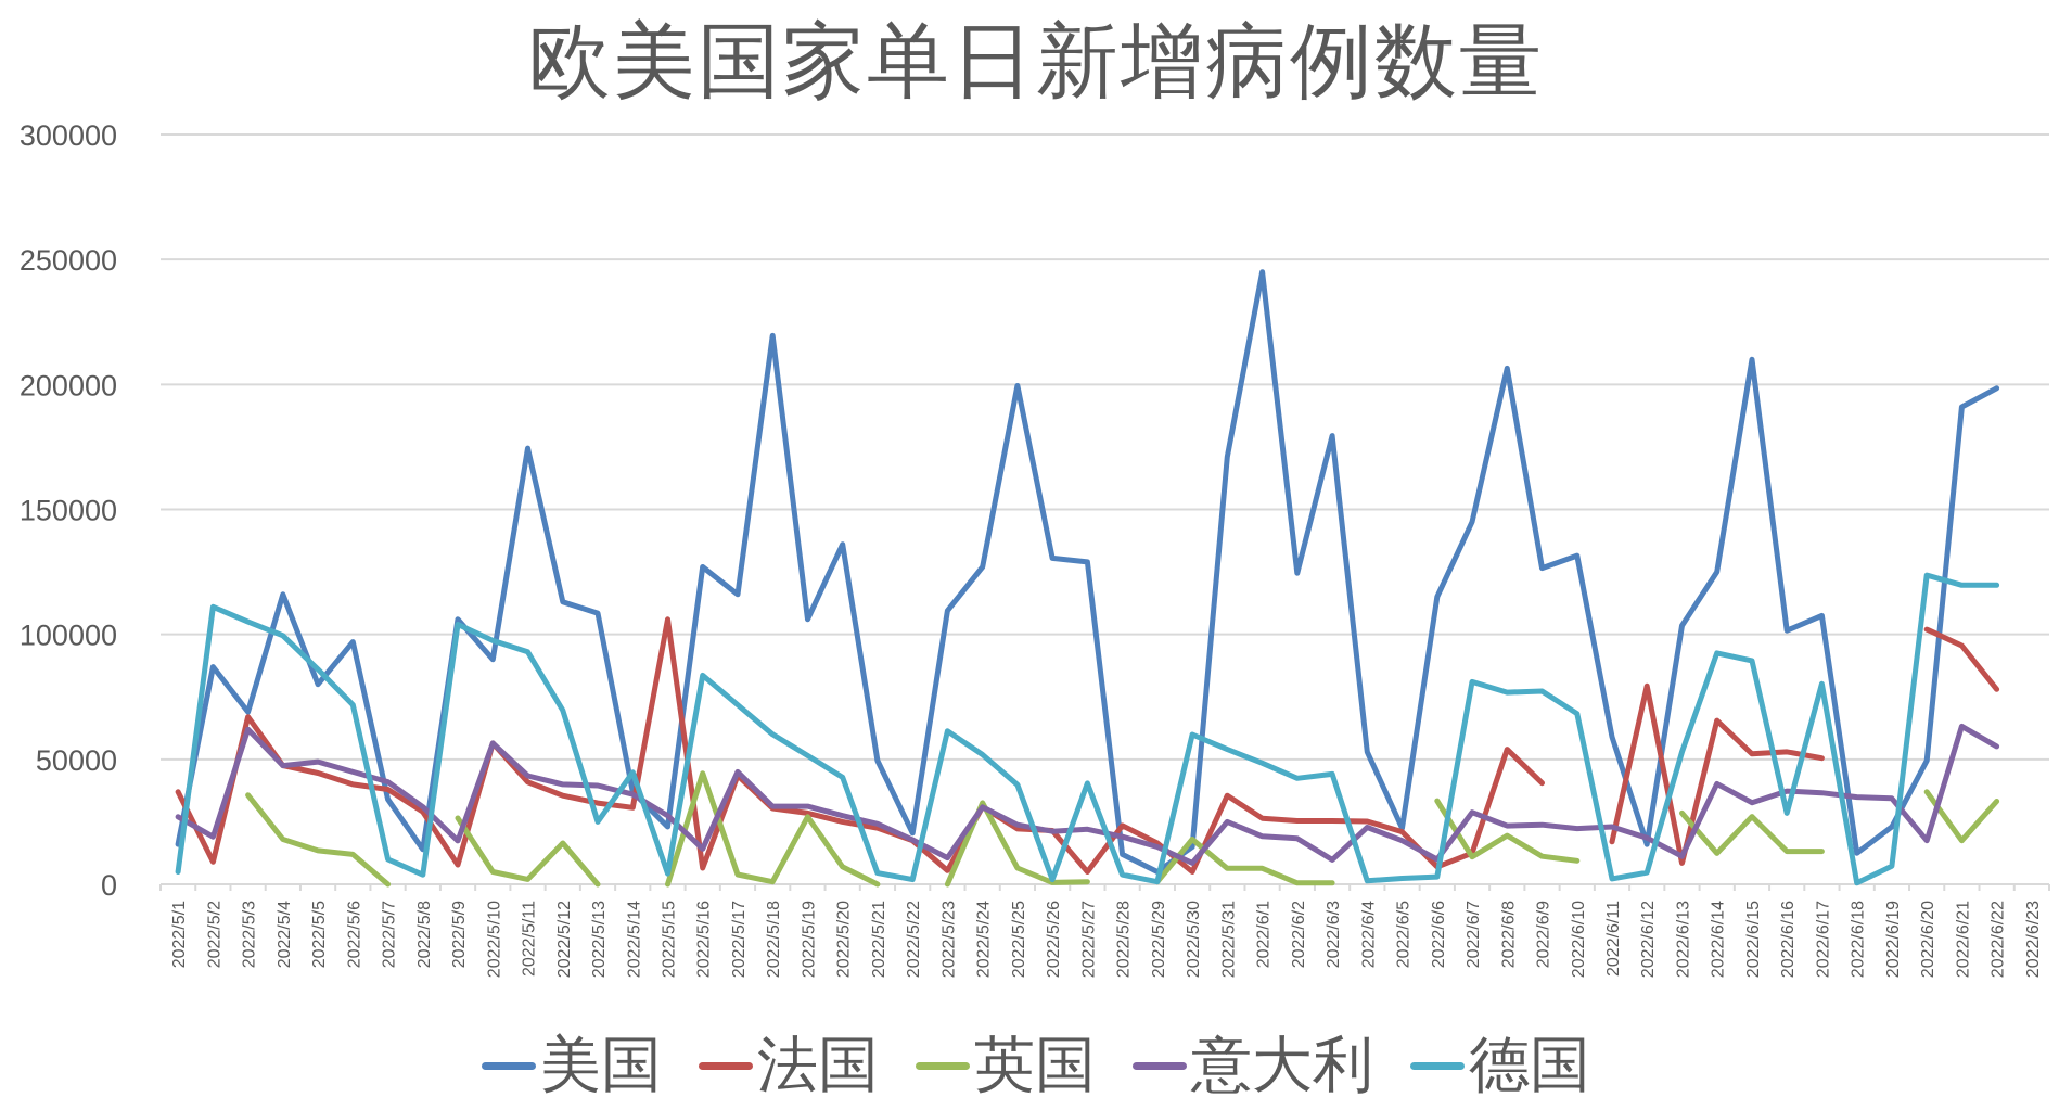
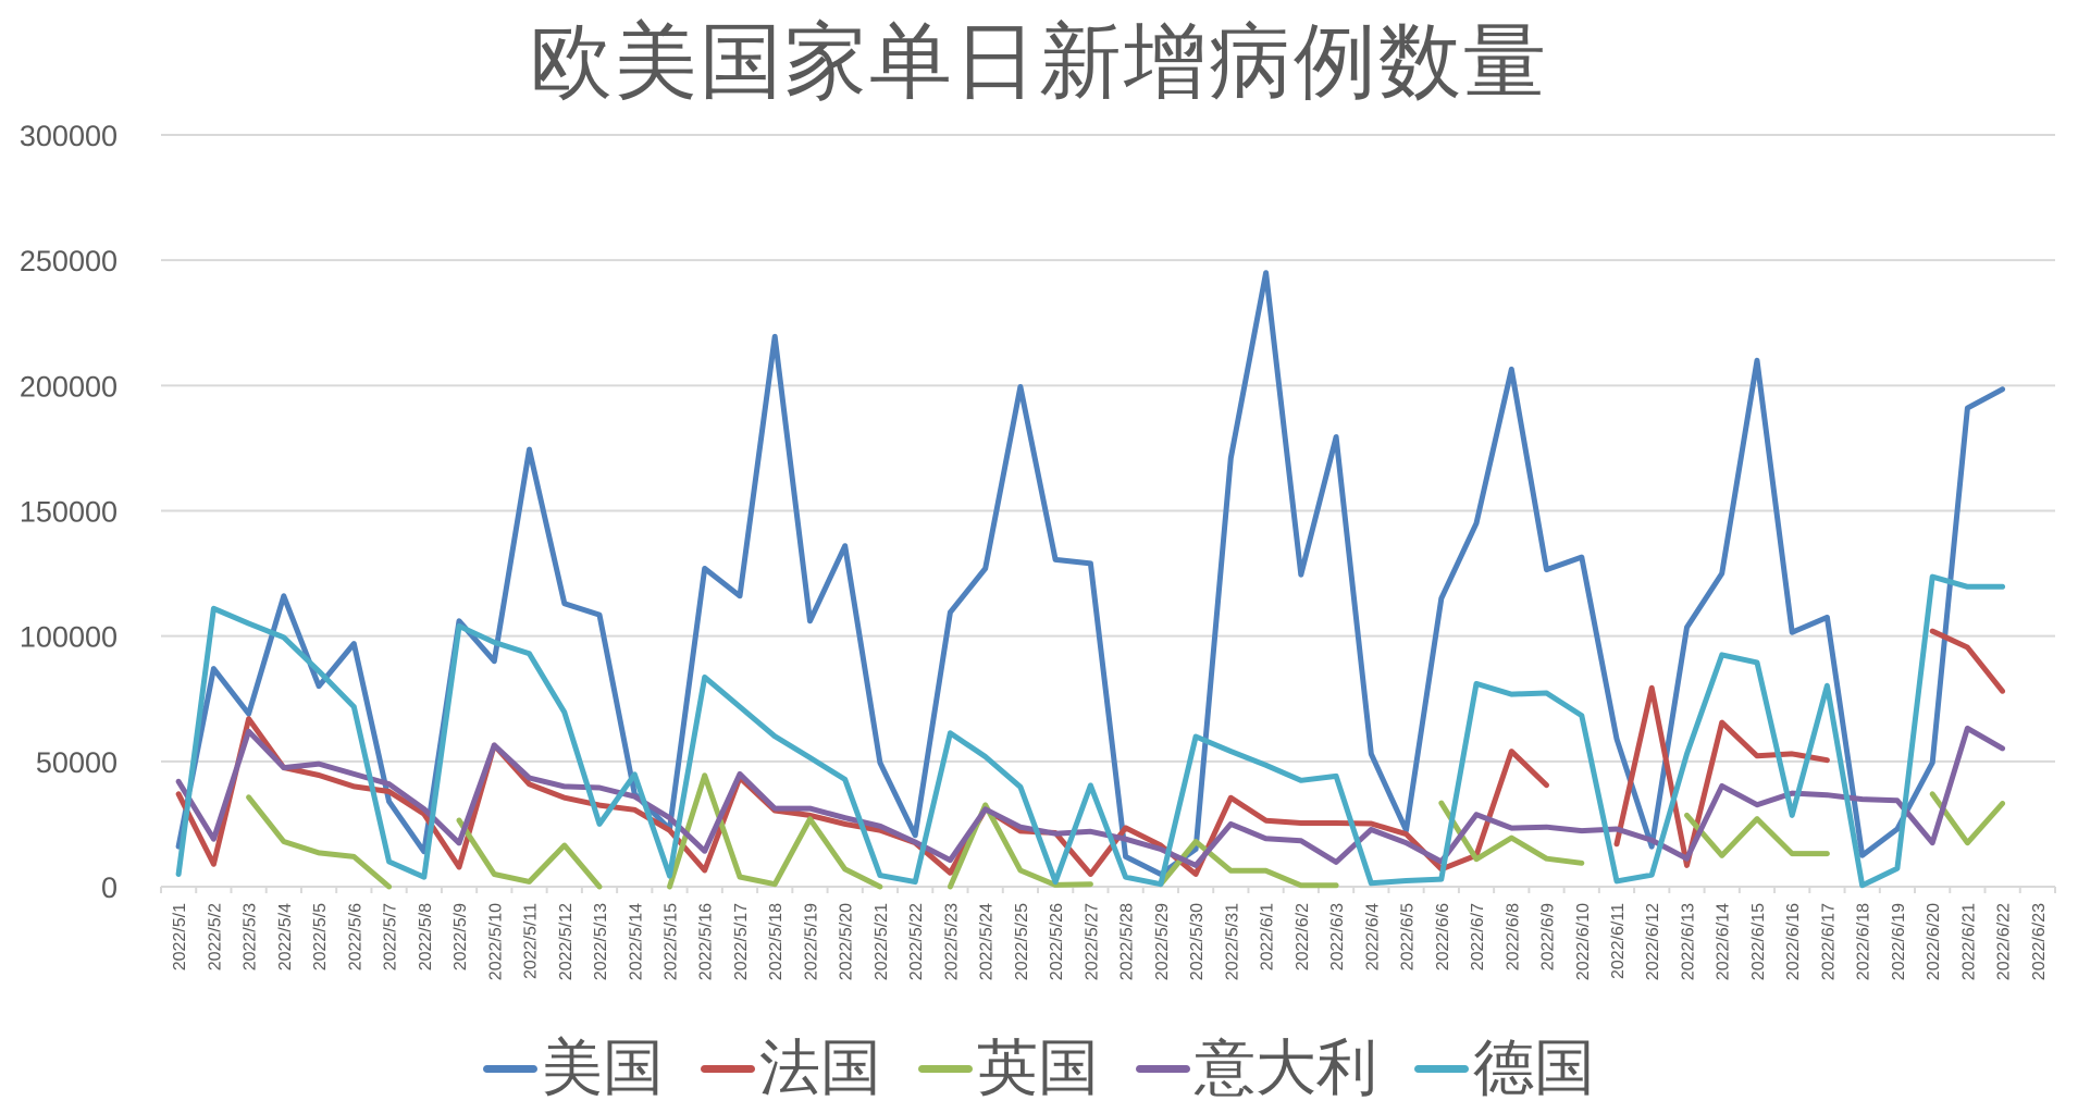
意大利/2022/5/1: 27000 -> 42000
法国/2022/5/15: 106000 -> 22000
